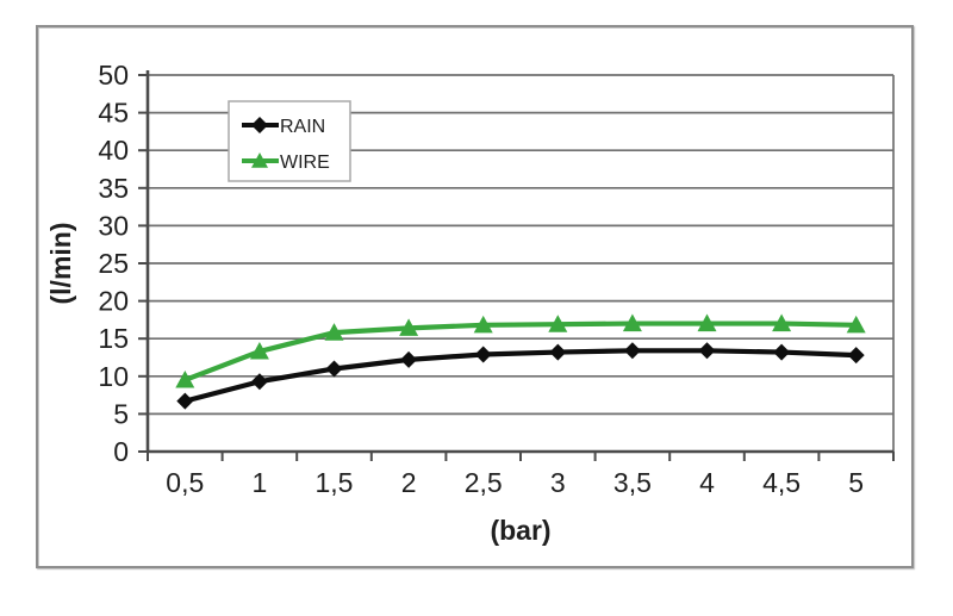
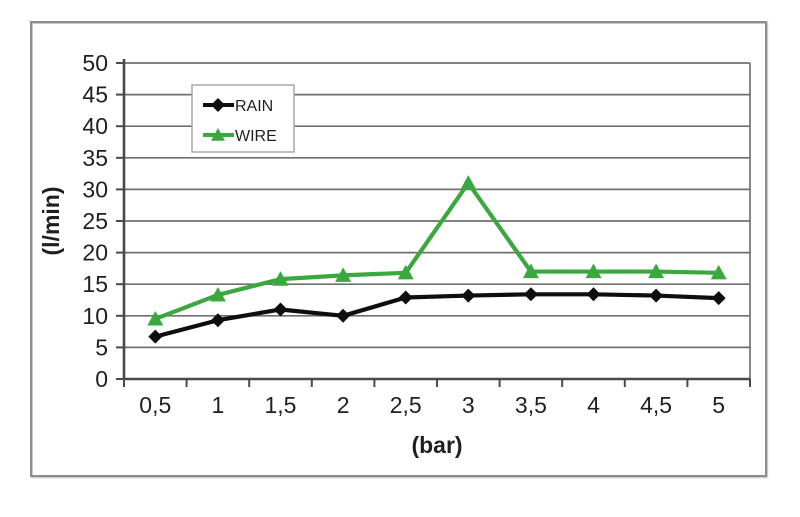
RAIN/2: 12 -> 10
WIRE/3: 17 -> 31
